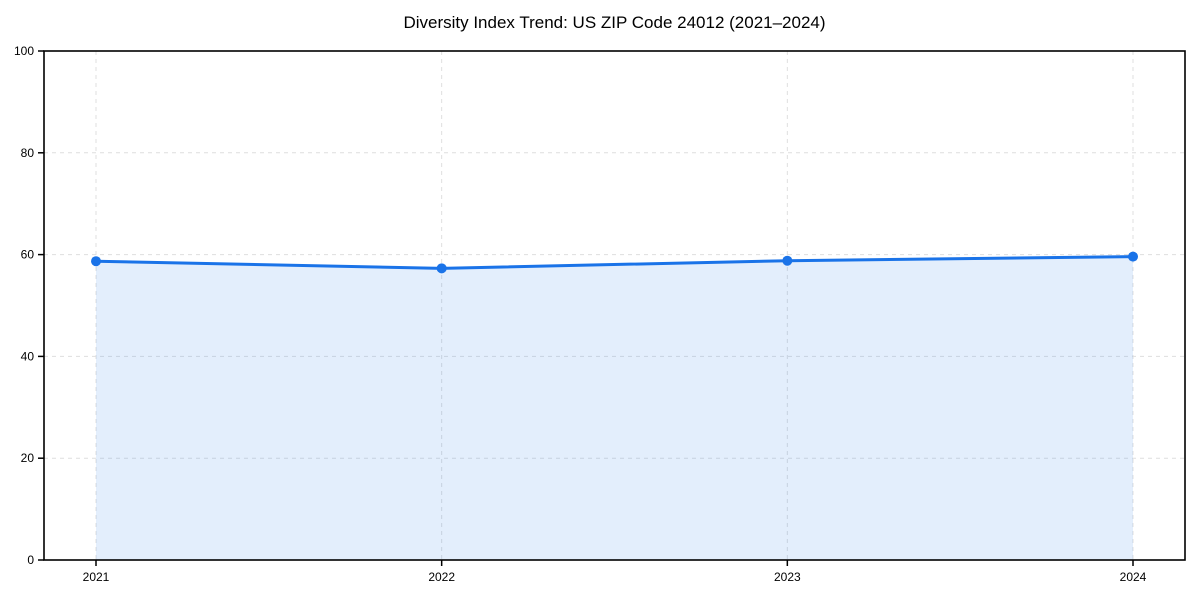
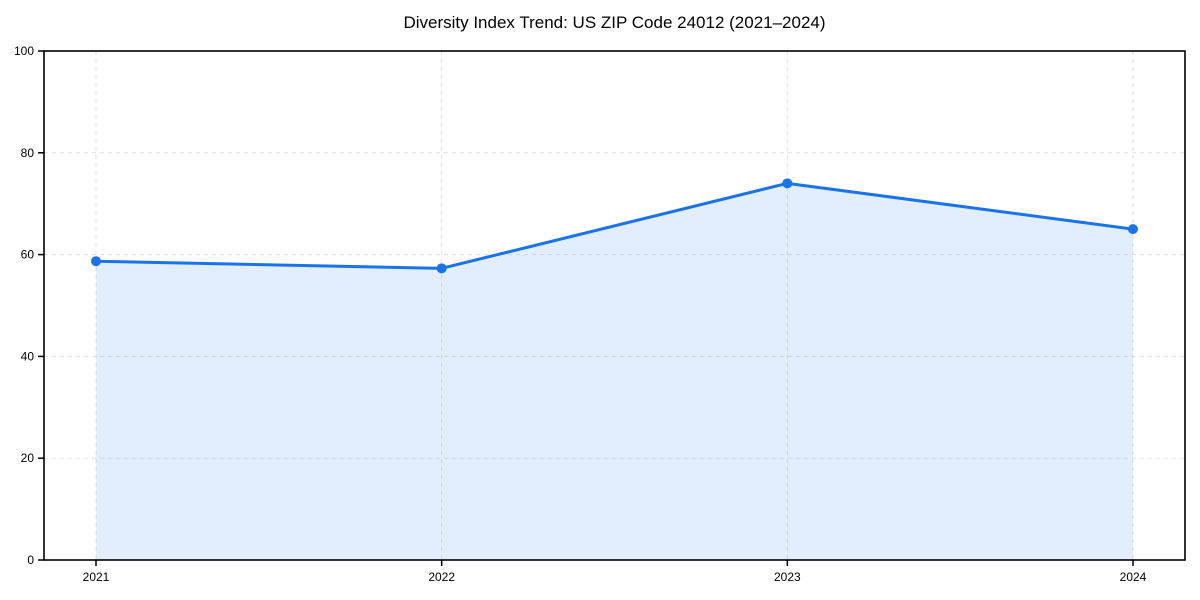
2023: 59 -> 74
2024: 60 -> 65
